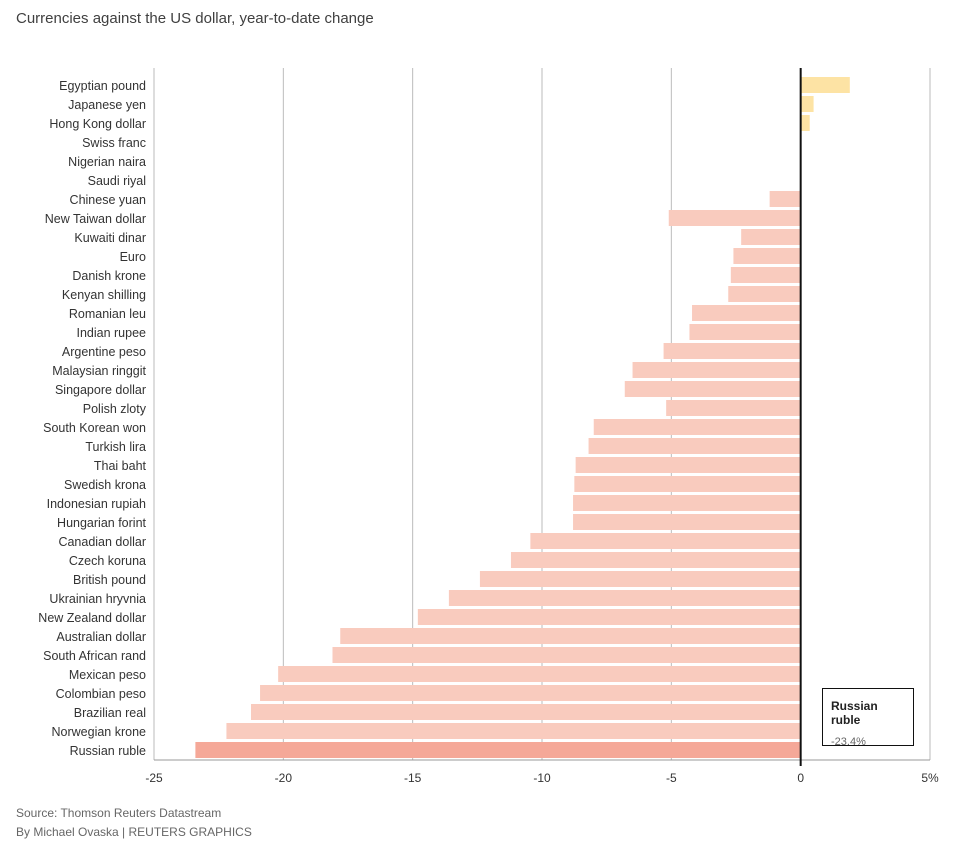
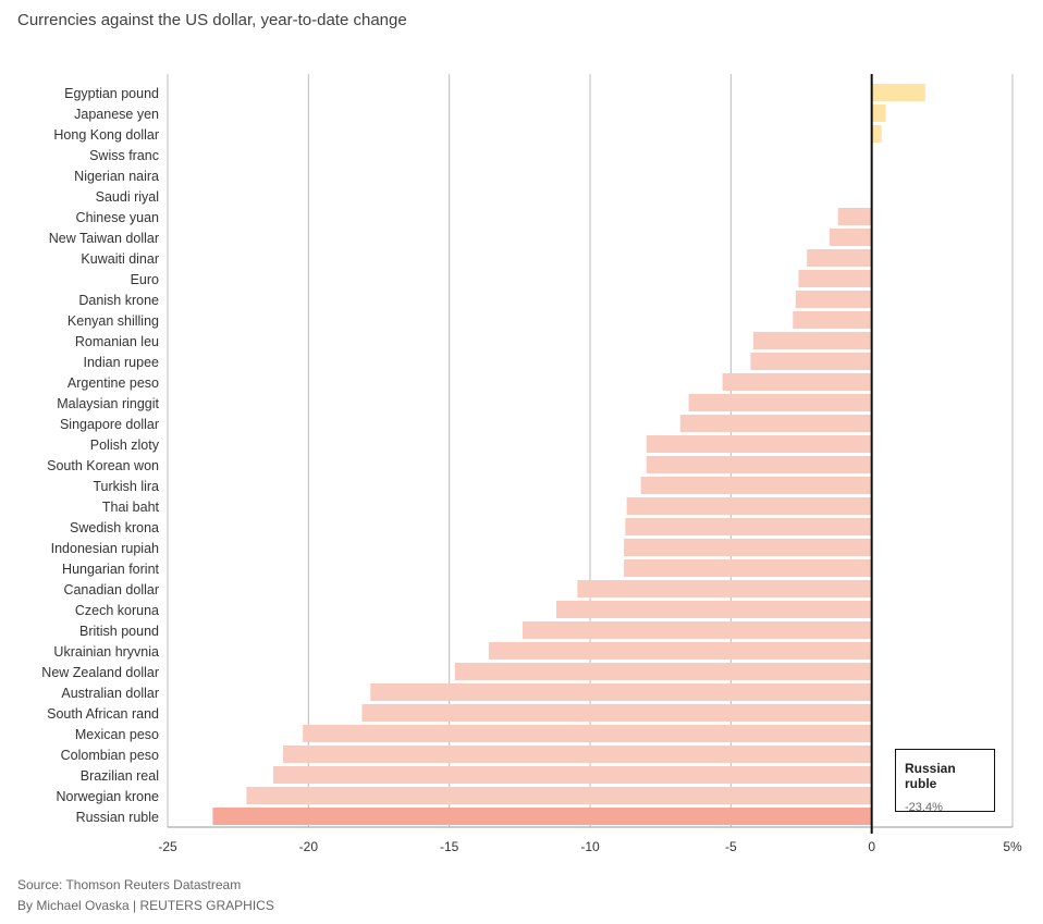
New Taiwan dollar: -5.1% -> -1.5%
Polish zloty: -5.2% -> -8.0%
